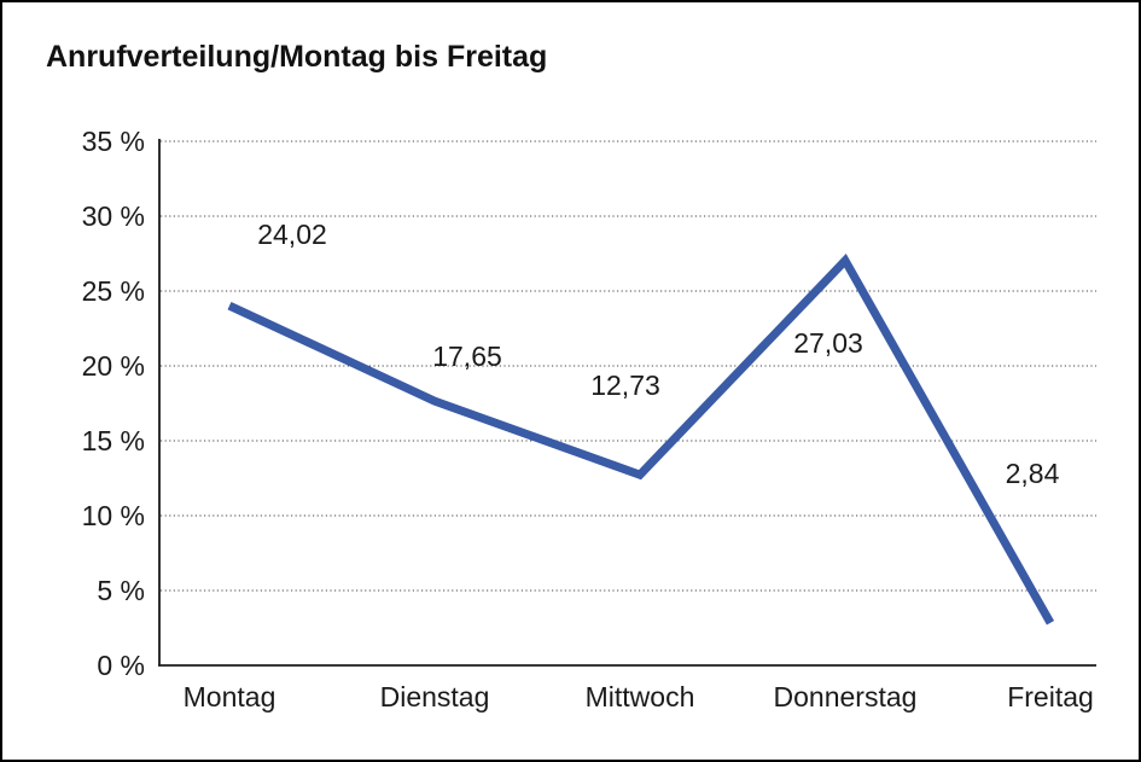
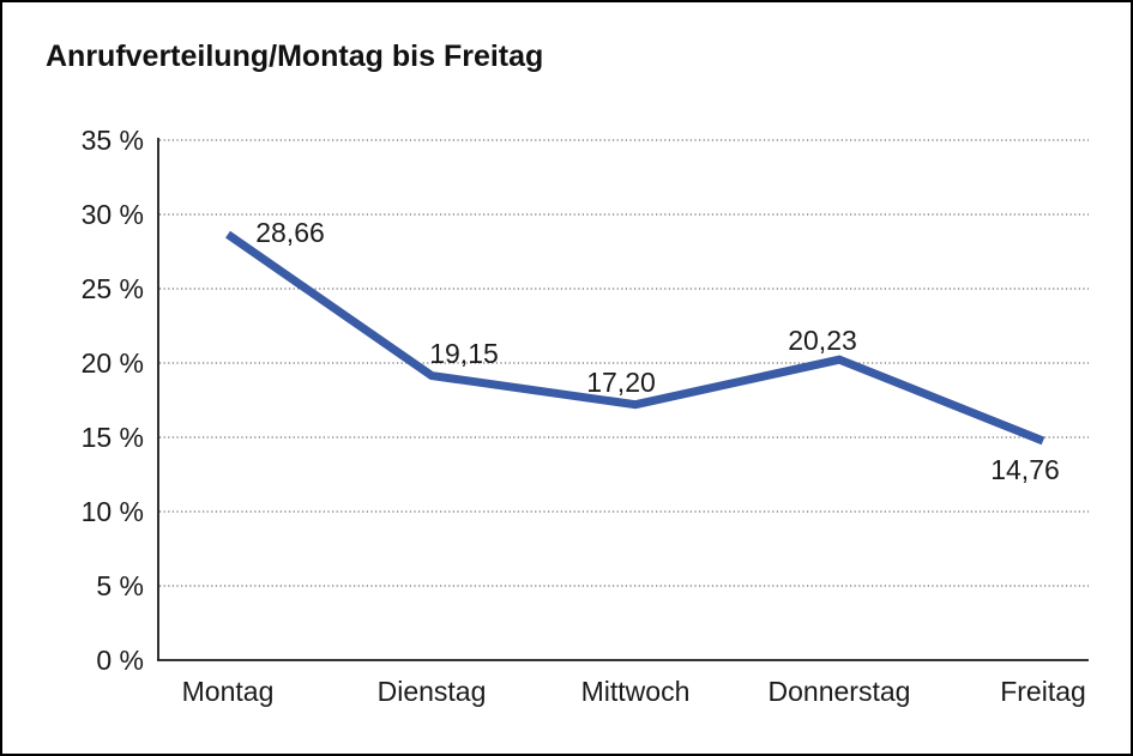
Montag: 24,02 -> 28,66
Dienstag: 17,65 -> 19,15
Mittwoch: 12,73 -> 17,20
Donnerstag: 27,03 -> 20,23
Freitag: 2,84 -> 14,76
